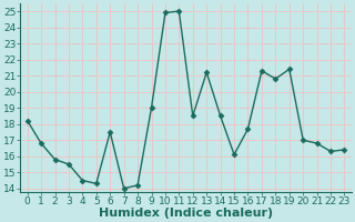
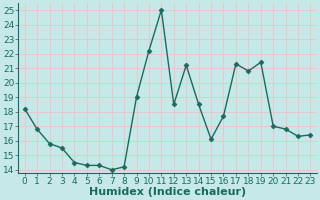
6: 17.5 -> 14.3
10: 24.9 -> 22.2
